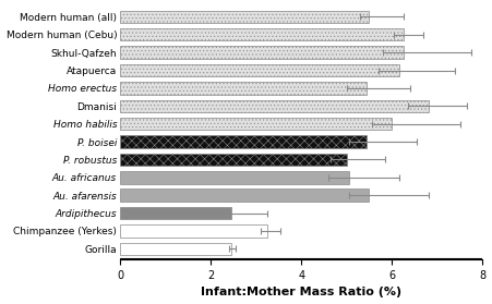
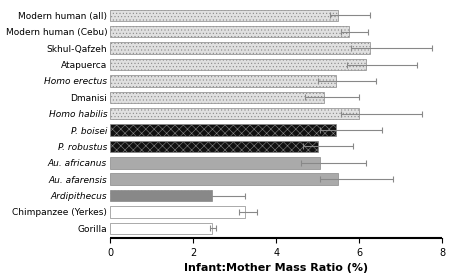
Modern human (Cebu): 6.25 -> 5.75
Dmanisi: 6.80 -> 5.15
